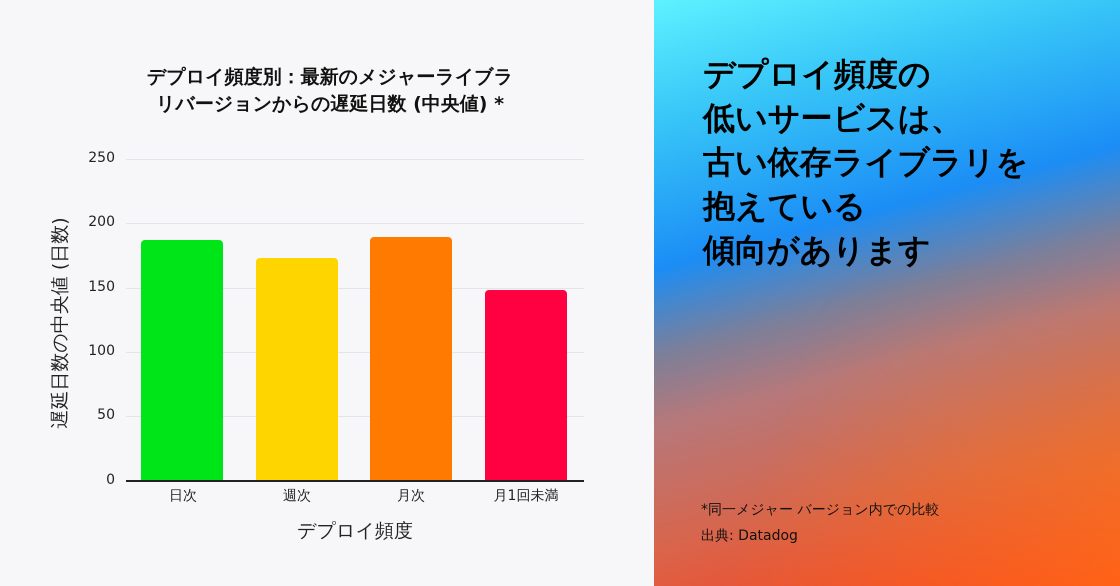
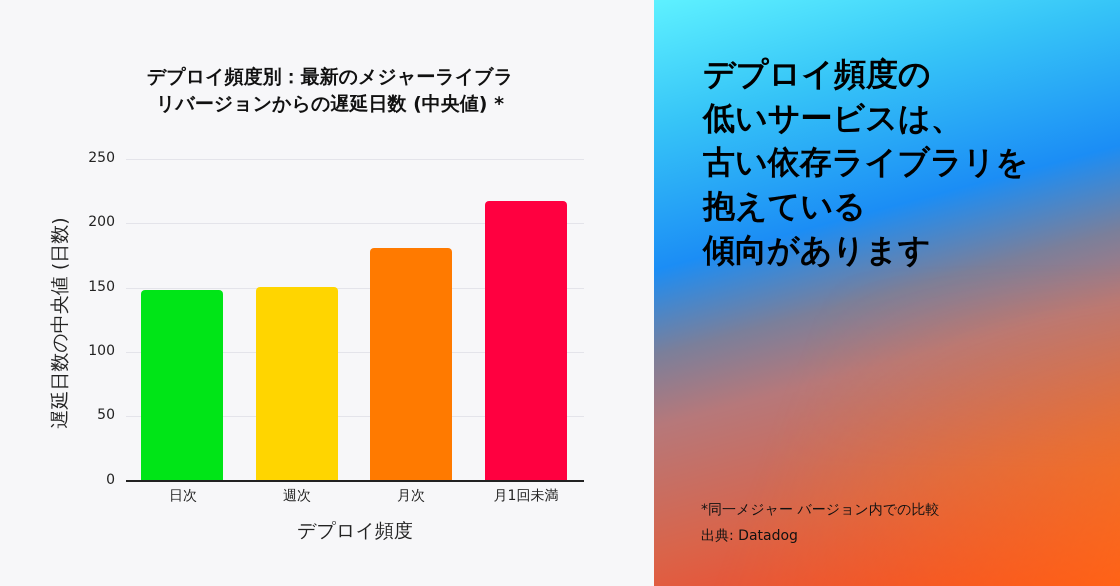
日次: 187 -> 148
週次: 173 -> 150
月次: 189 -> 181
月1回未満: 148 -> 217
